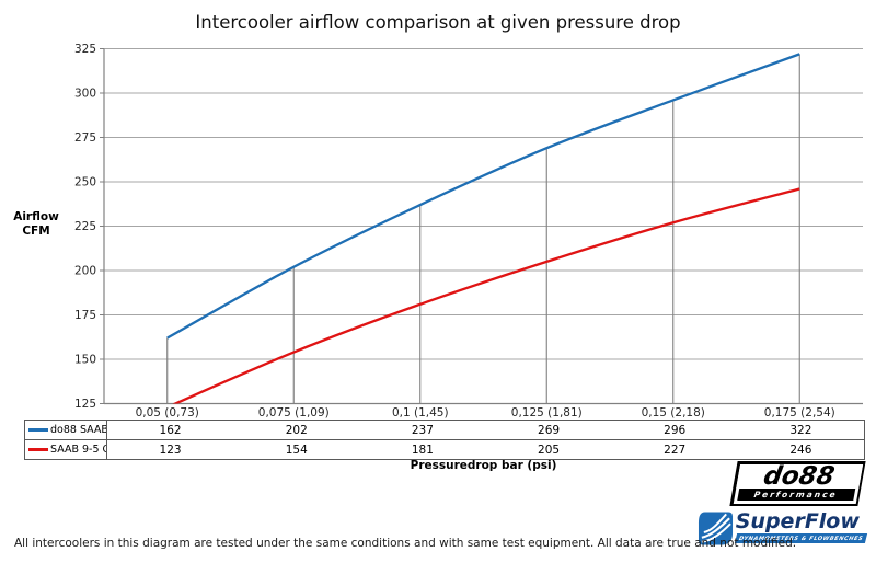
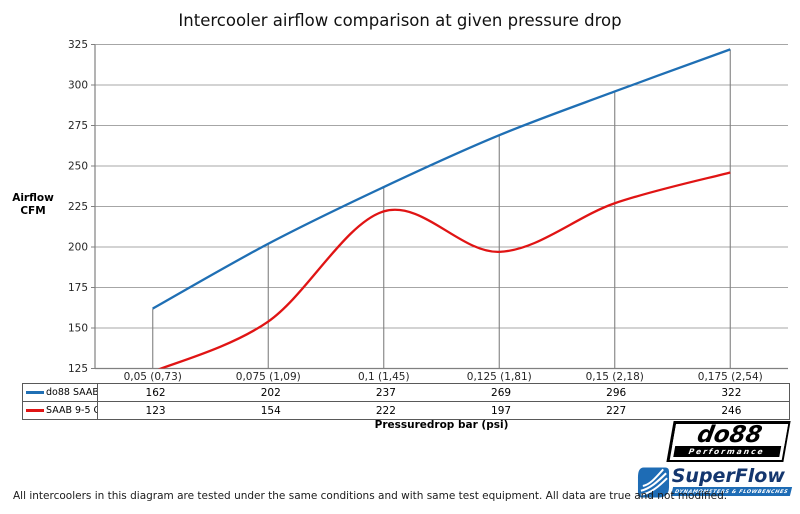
SAAB 9-5 OEM/0,1 (1,45): 181 -> 222
SAAB 9-5 OEM/0,125 (1,81): 205 -> 197
